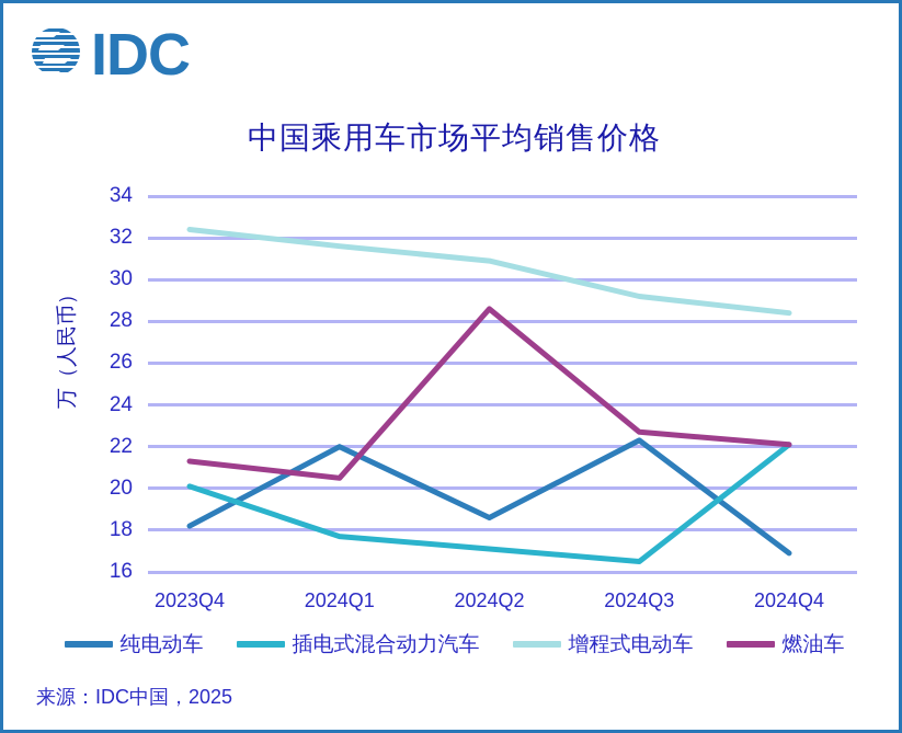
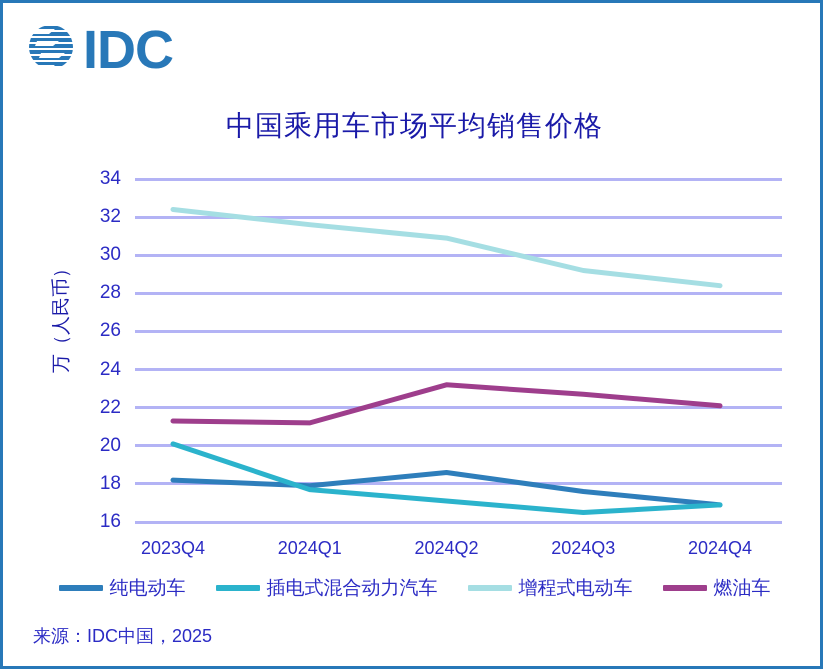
纯电动车/2024Q1: 22.0 -> 17.9
燃油车/2024Q1: 20.5 -> 21.2
燃油车/2024Q2: 28.6 -> 23.2
纯电动车/2024Q3: 22.3 -> 17.6
插电式混合动力汽车/2024Q4: 22.1 -> 16.9
